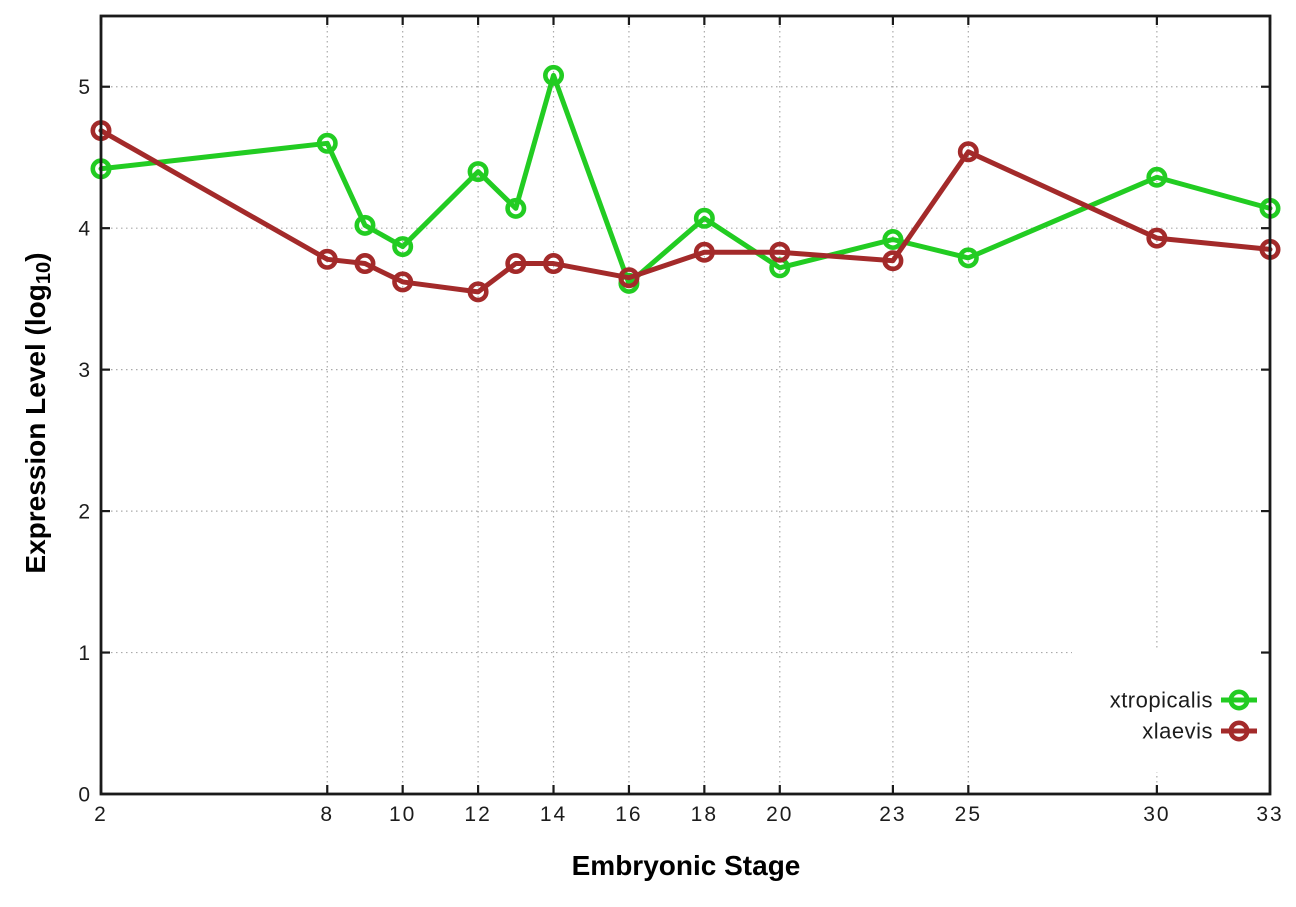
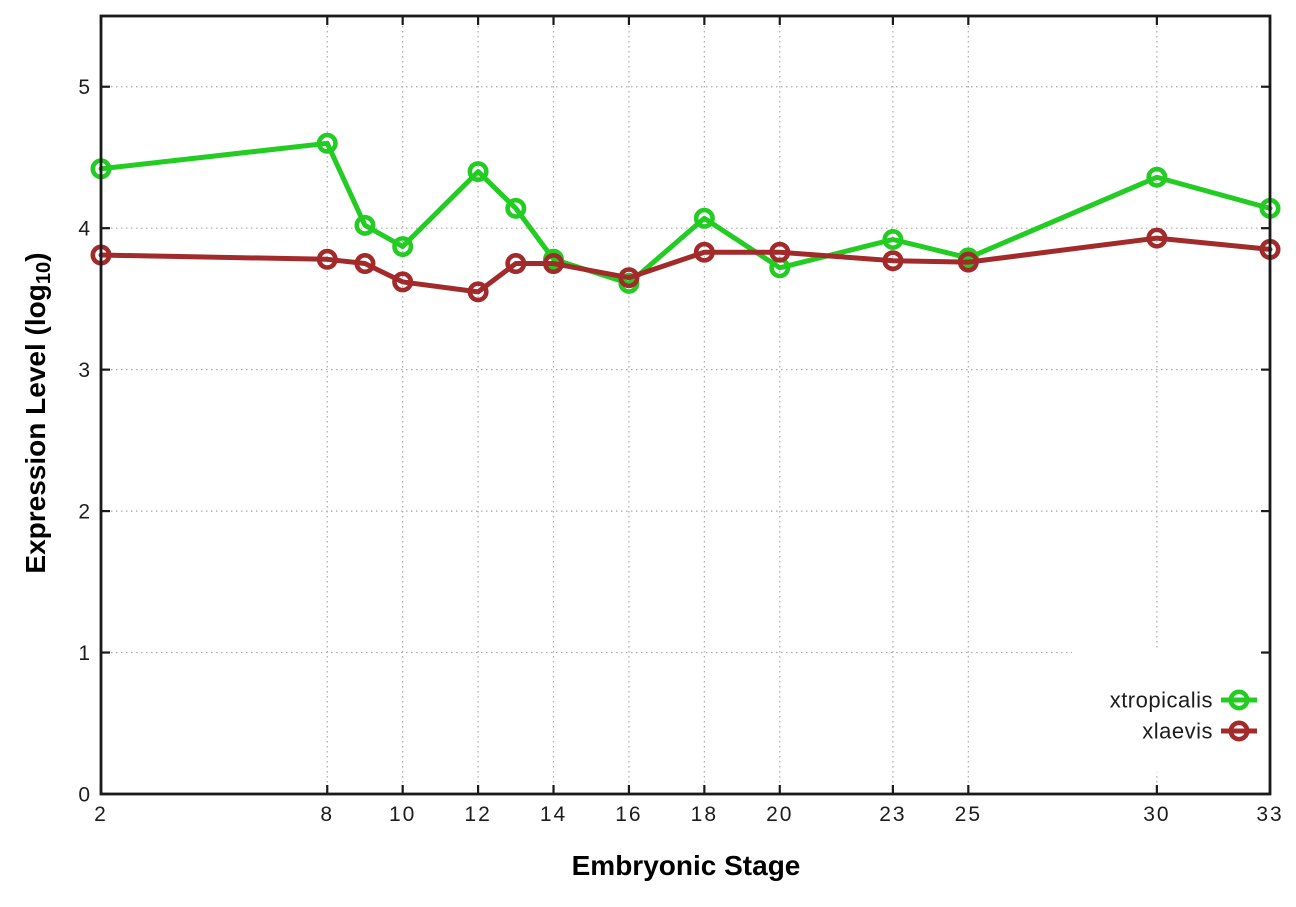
xlaevis/2: 4.69 -> 3.81
xtropicalis/14: 5.08 -> 3.78
xlaevis/25: 4.54 -> 3.76
